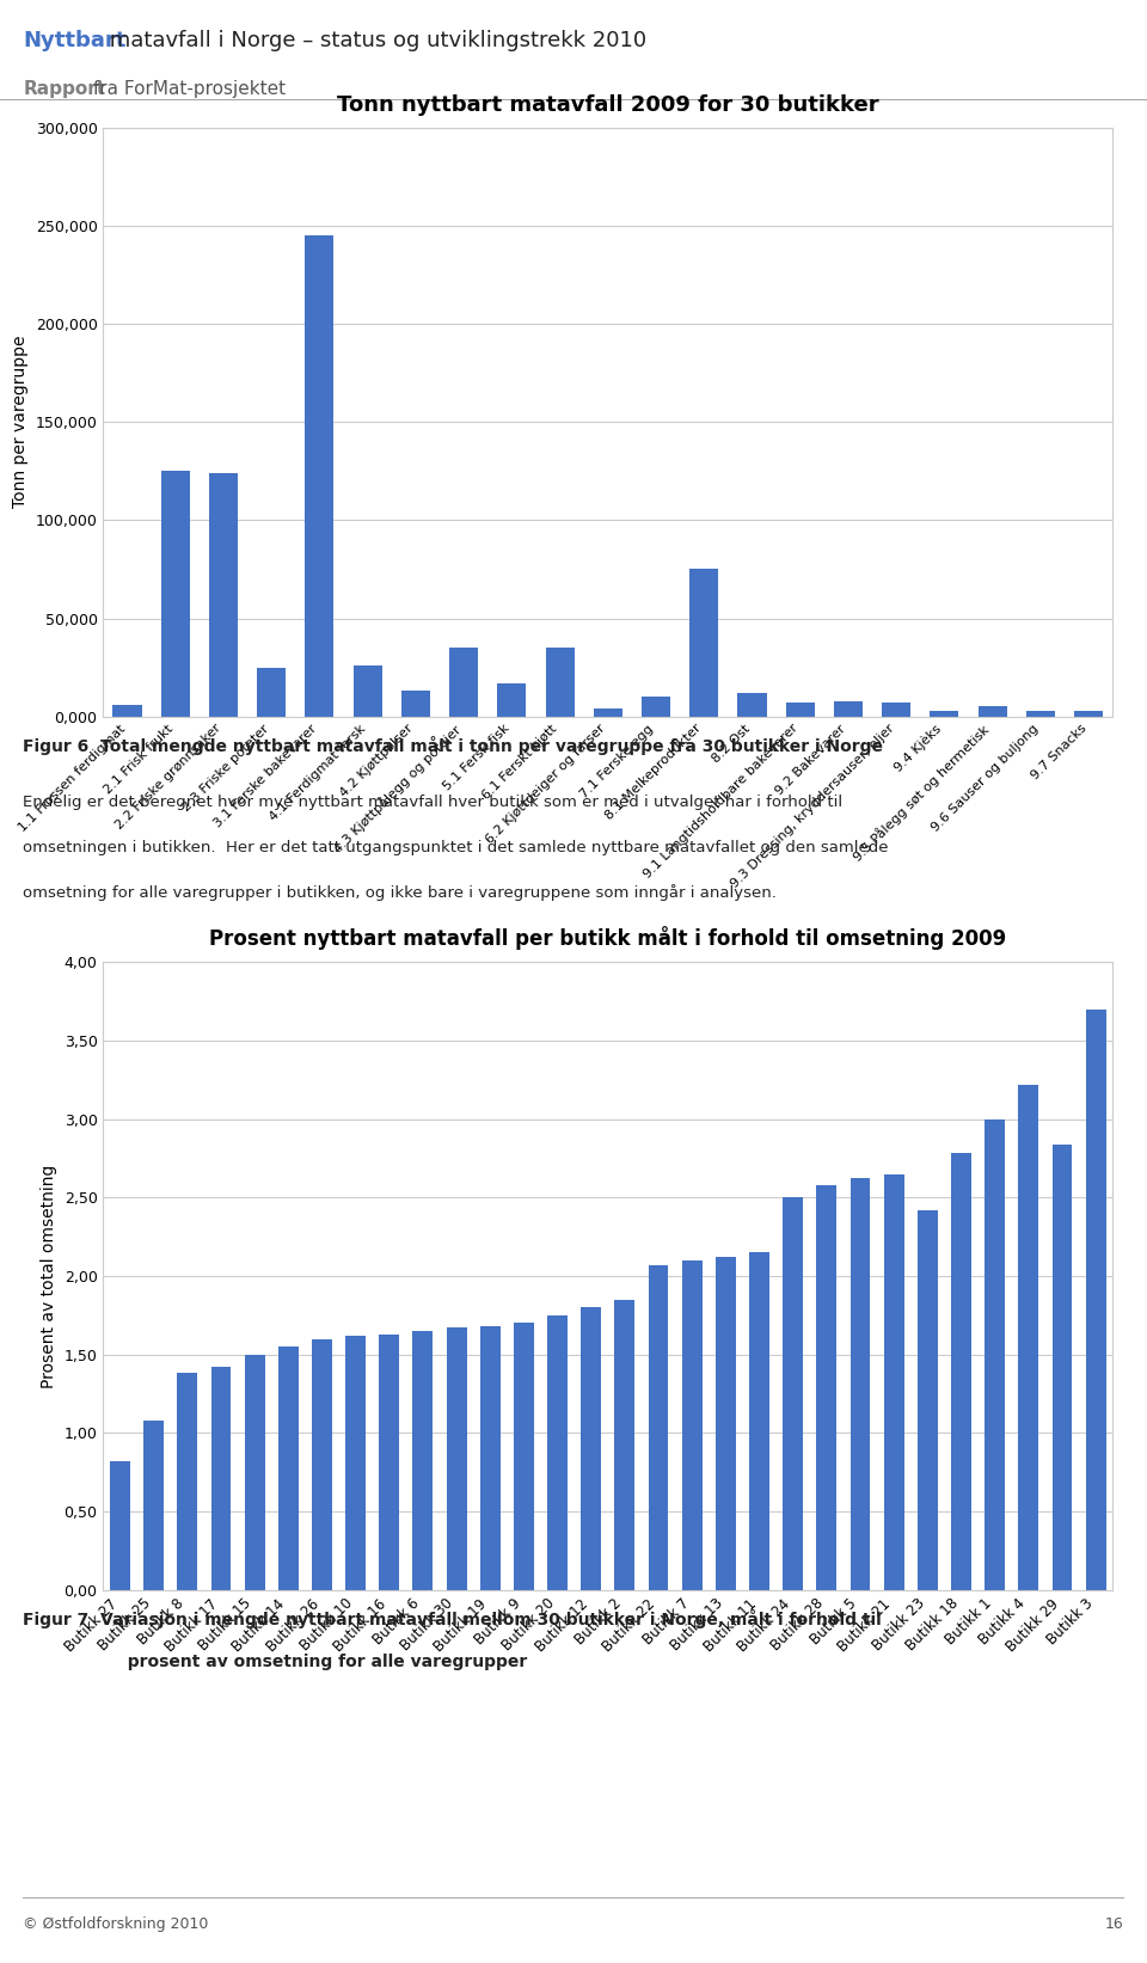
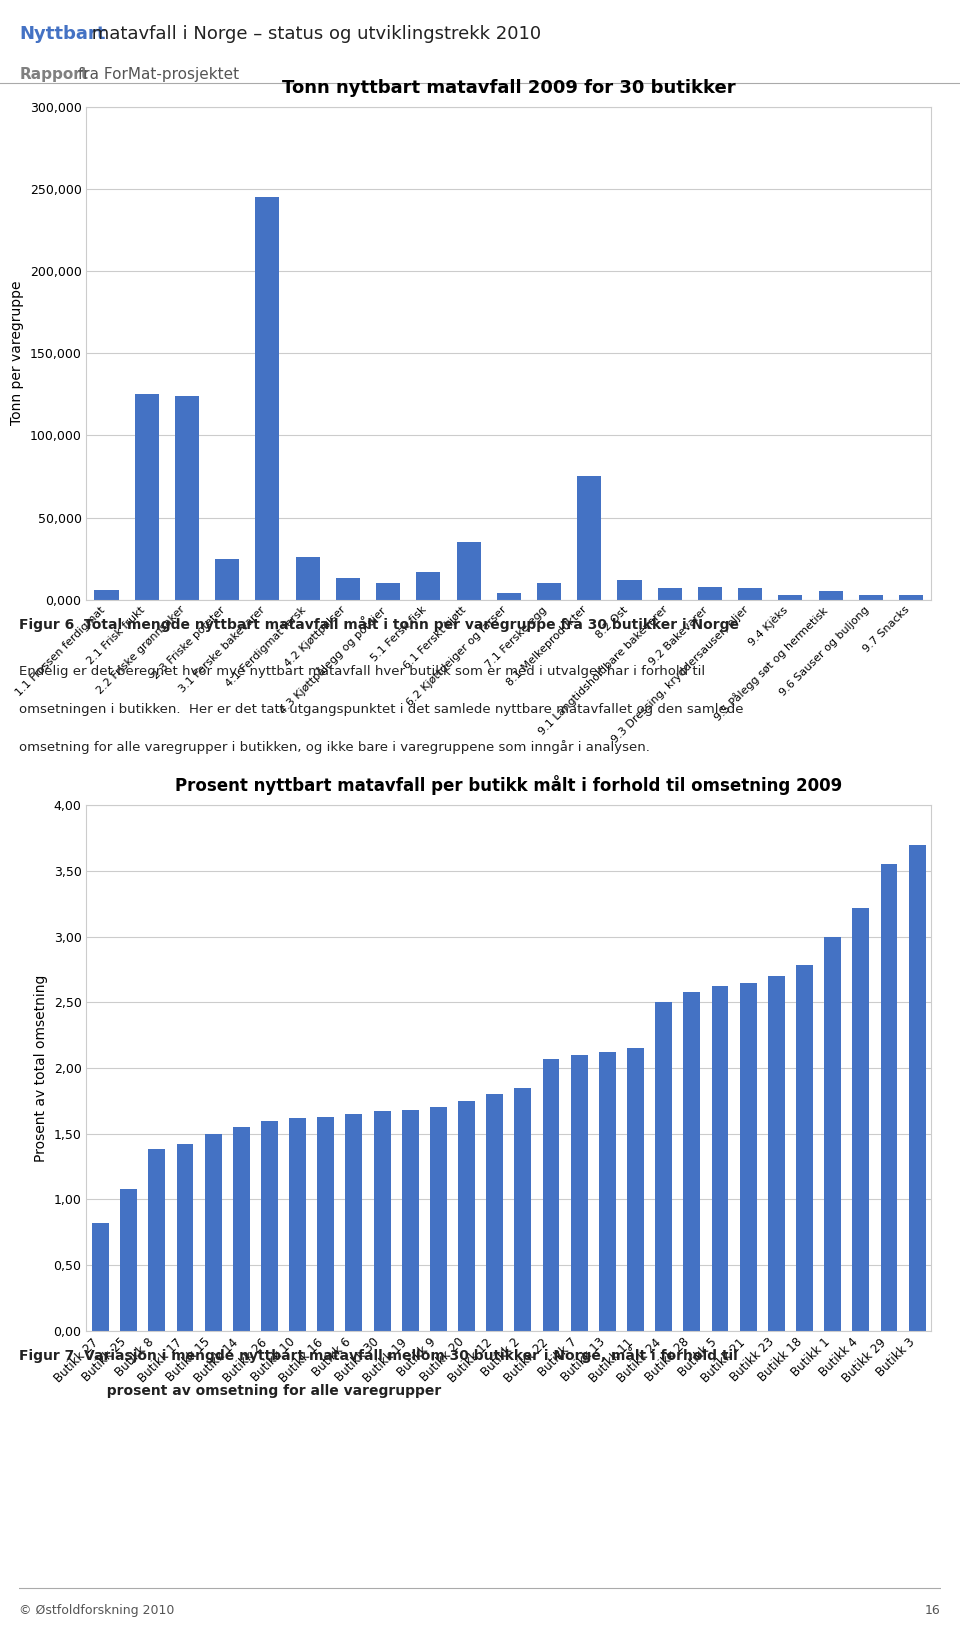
Tonn nyttbart matavfall 2009 for 30 butikker/4.3 Kjøttpålegg og poteier: 35,000 -> 10,000
Butikk 23: 2,42 -> 2,70
Butikk 29: 2,84 -> 3,55
